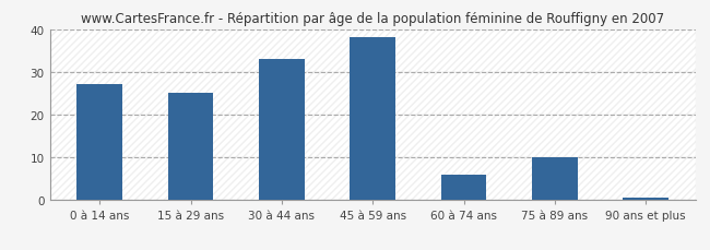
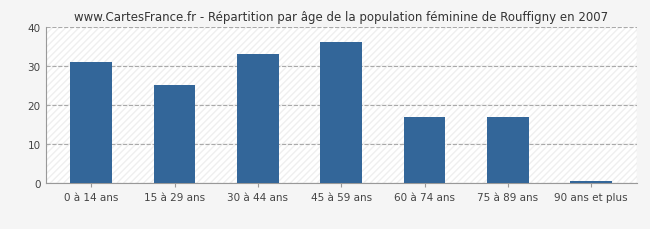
0 à 14 ans: 27.0 -> 31.0
45 à 59 ans: 38.0 -> 36.0
60 à 74 ans: 6.0 -> 17.0
75 à 89 ans: 10.0 -> 17.0
